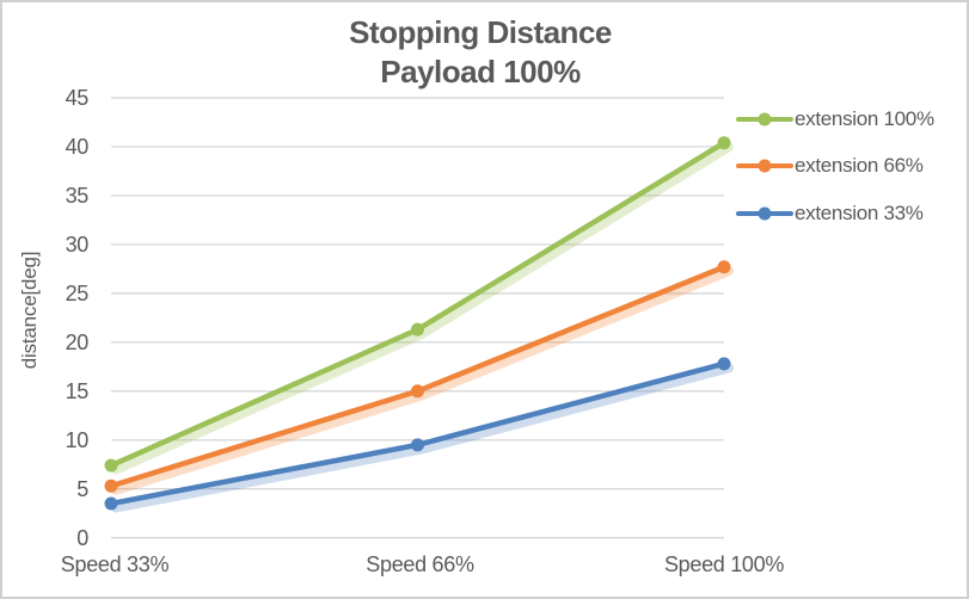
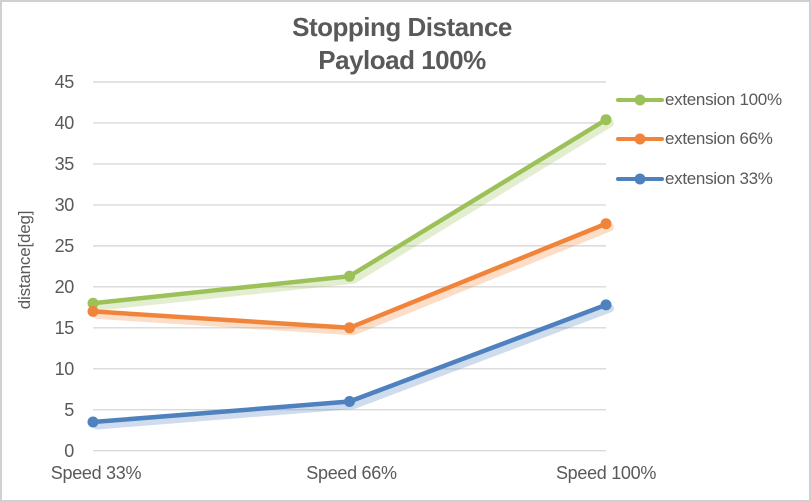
extension 100%/Speed 33%: 7 -> 18
extension 66%/Speed 33%: 5 -> 17
extension 33%/Speed 66%: 10 -> 6
